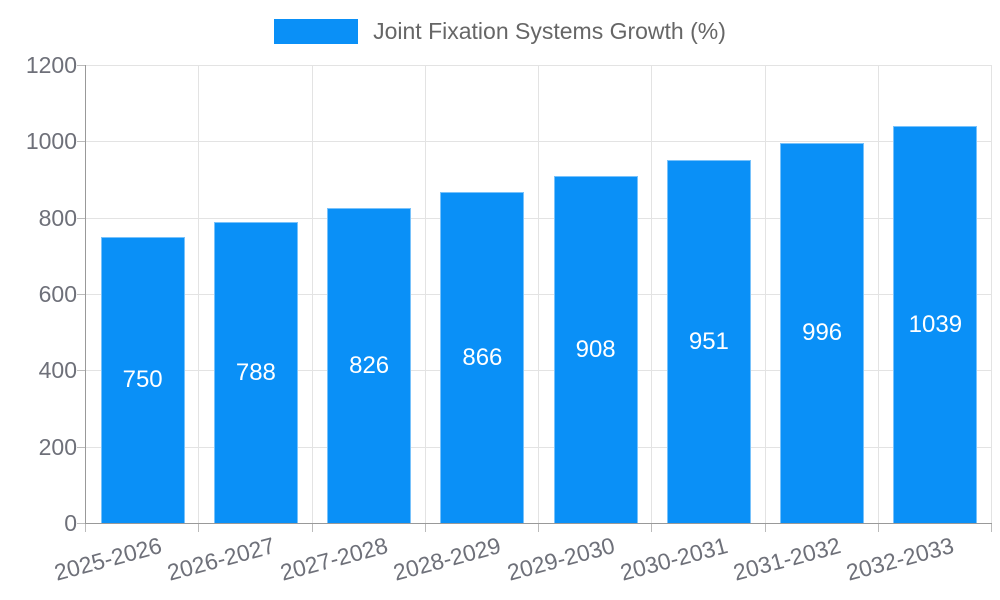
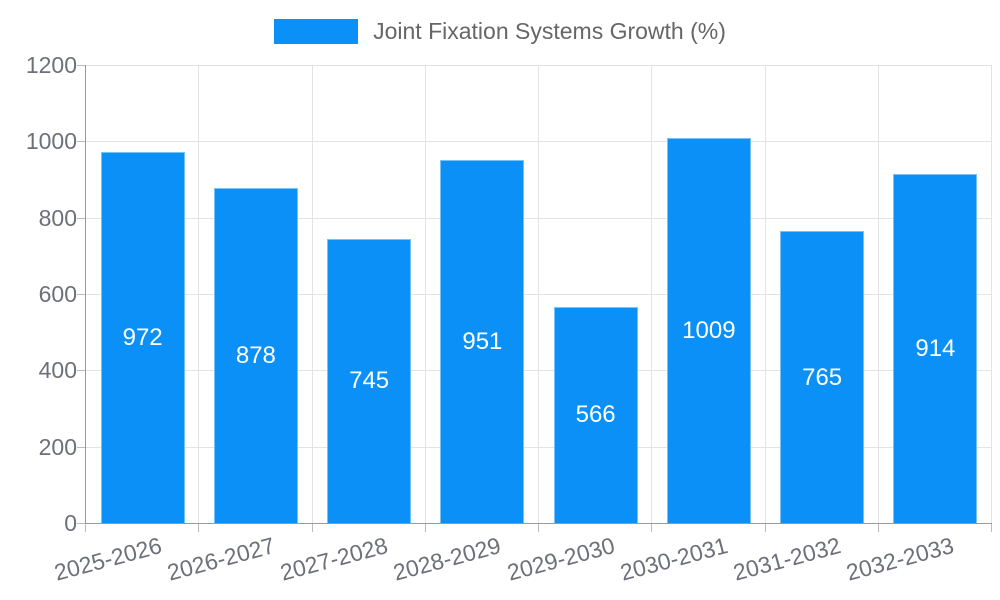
2025-2026: 750 -> 972
2026-2027: 788 -> 878
2027-2028: 826 -> 745
2028-2029: 866 -> 951
2029-2030: 908 -> 566
2030-2031: 951 -> 1009
2031-2032: 996 -> 765
2032-2033: 1039 -> 914
